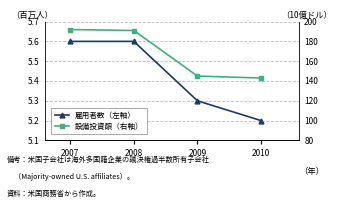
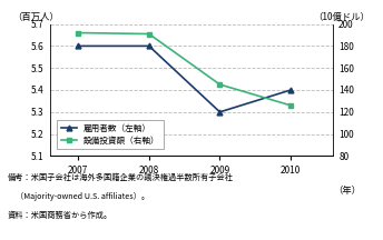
雇用者数（左軸）/2010: 5.2 -> 5.4
設備投資額（右軸）/2010: 143 -> 126
